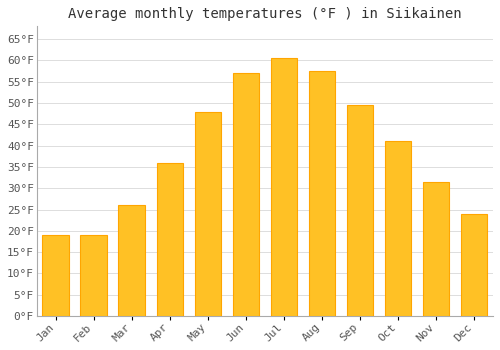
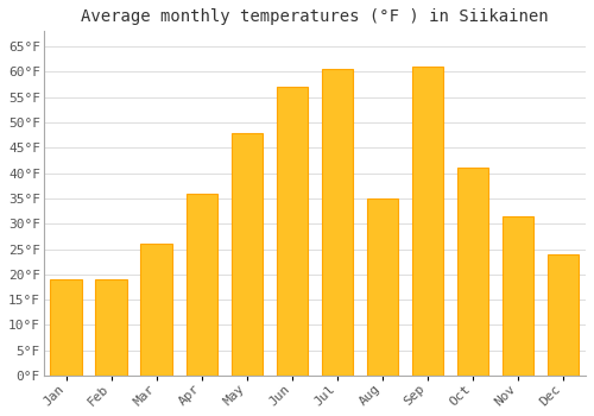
Aug: 57.5°F -> 35.0°F
Sep: 49.5°F -> 61.0°F
